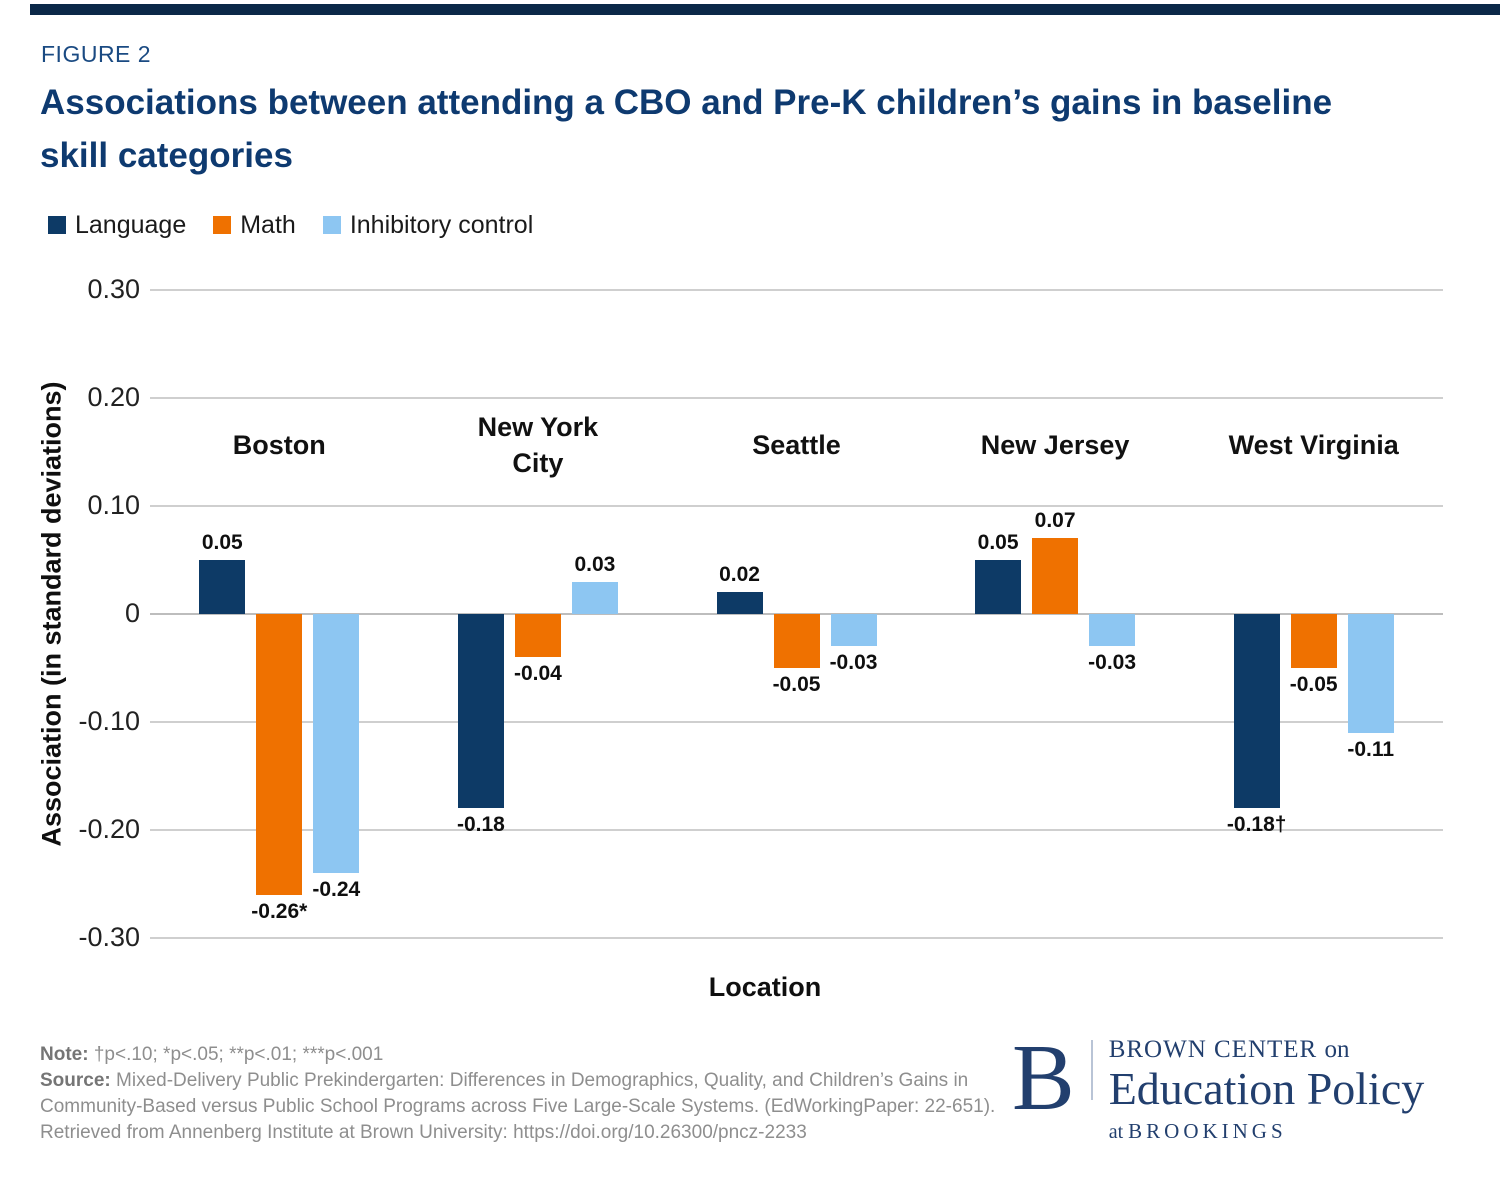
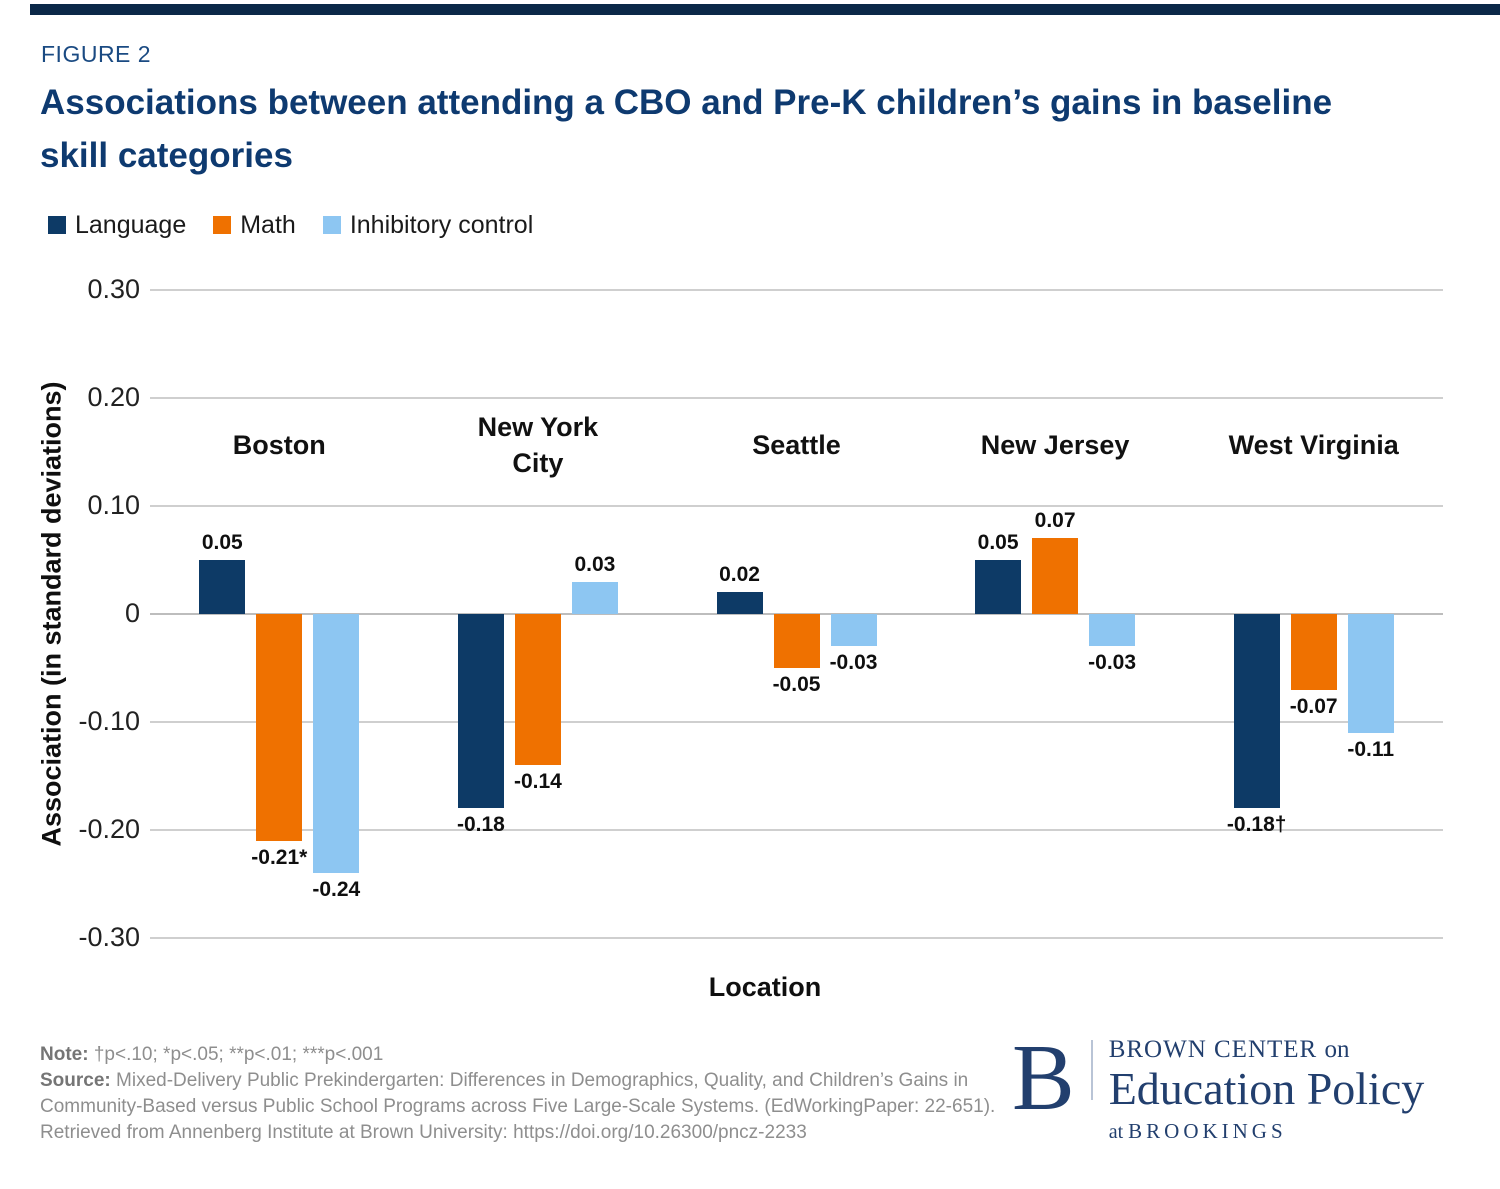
Math/Boston: -0.26 -> -0.21
Math/New York City: -0.04 -> -0.14
Math/West Virginia: -0.05 -> -0.07
